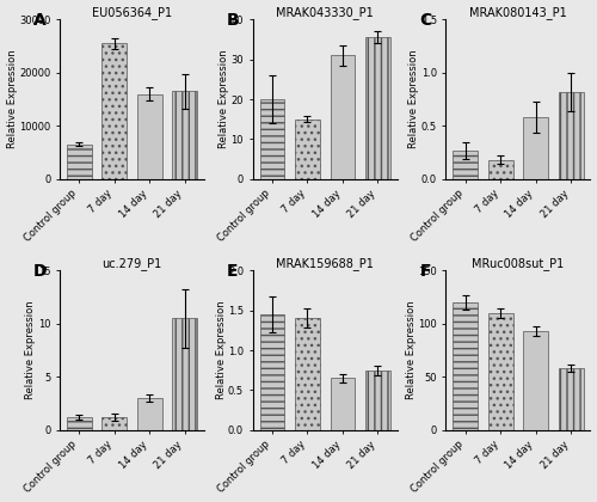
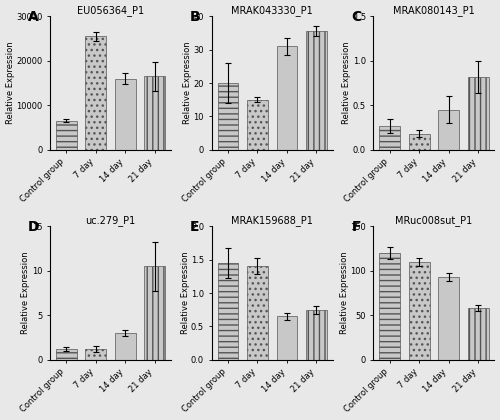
MRAK080143_P1/14 day: 0.58 -> 0.45
